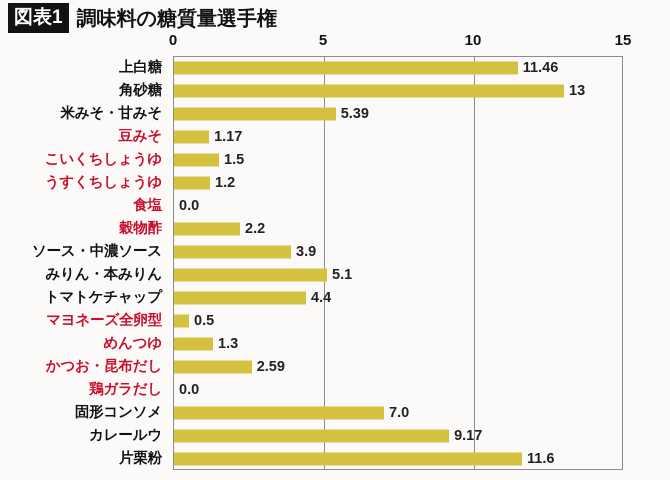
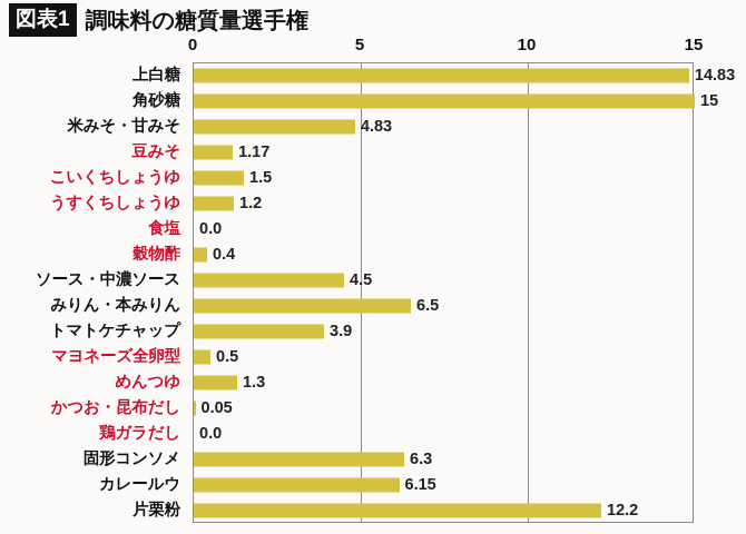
上白糖: 11.46 -> 14.83
角砂糖: 13 -> 15
米みそ・甘みそ: 5.39 -> 4.83
穀物酢: 2.2 -> 0.4
ソース・中濃ソース: 3.9 -> 4.5
みりん・本みりん: 5.1 -> 6.5
トマトケチャップ: 4.4 -> 3.9
かつお・昆布だし: 2.59 -> 0.05
固形コンソメ: 7.0 -> 6.3
カレールウ: 9.17 -> 6.15
片栗粉: 11.6 -> 12.2
